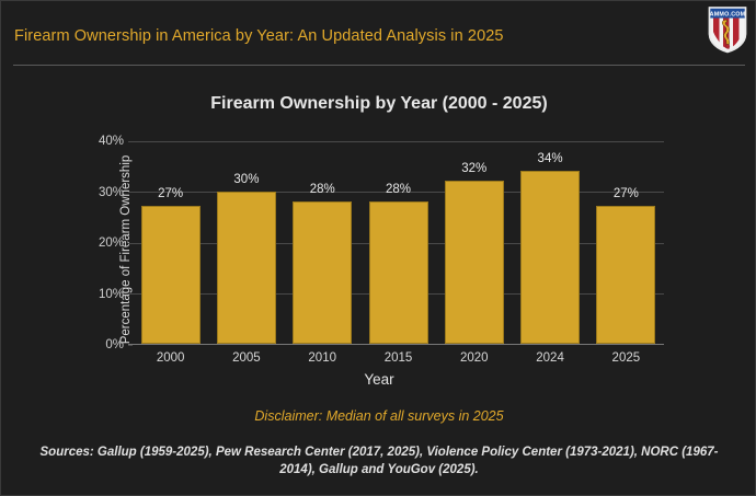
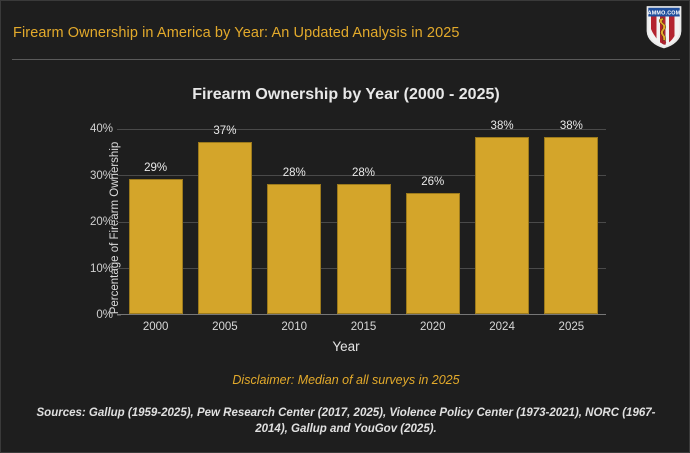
2000: 27% -> 29%
2005: 30% -> 37%
2020: 32% -> 26%
2024: 34% -> 38%
2025: 27% -> 38%
